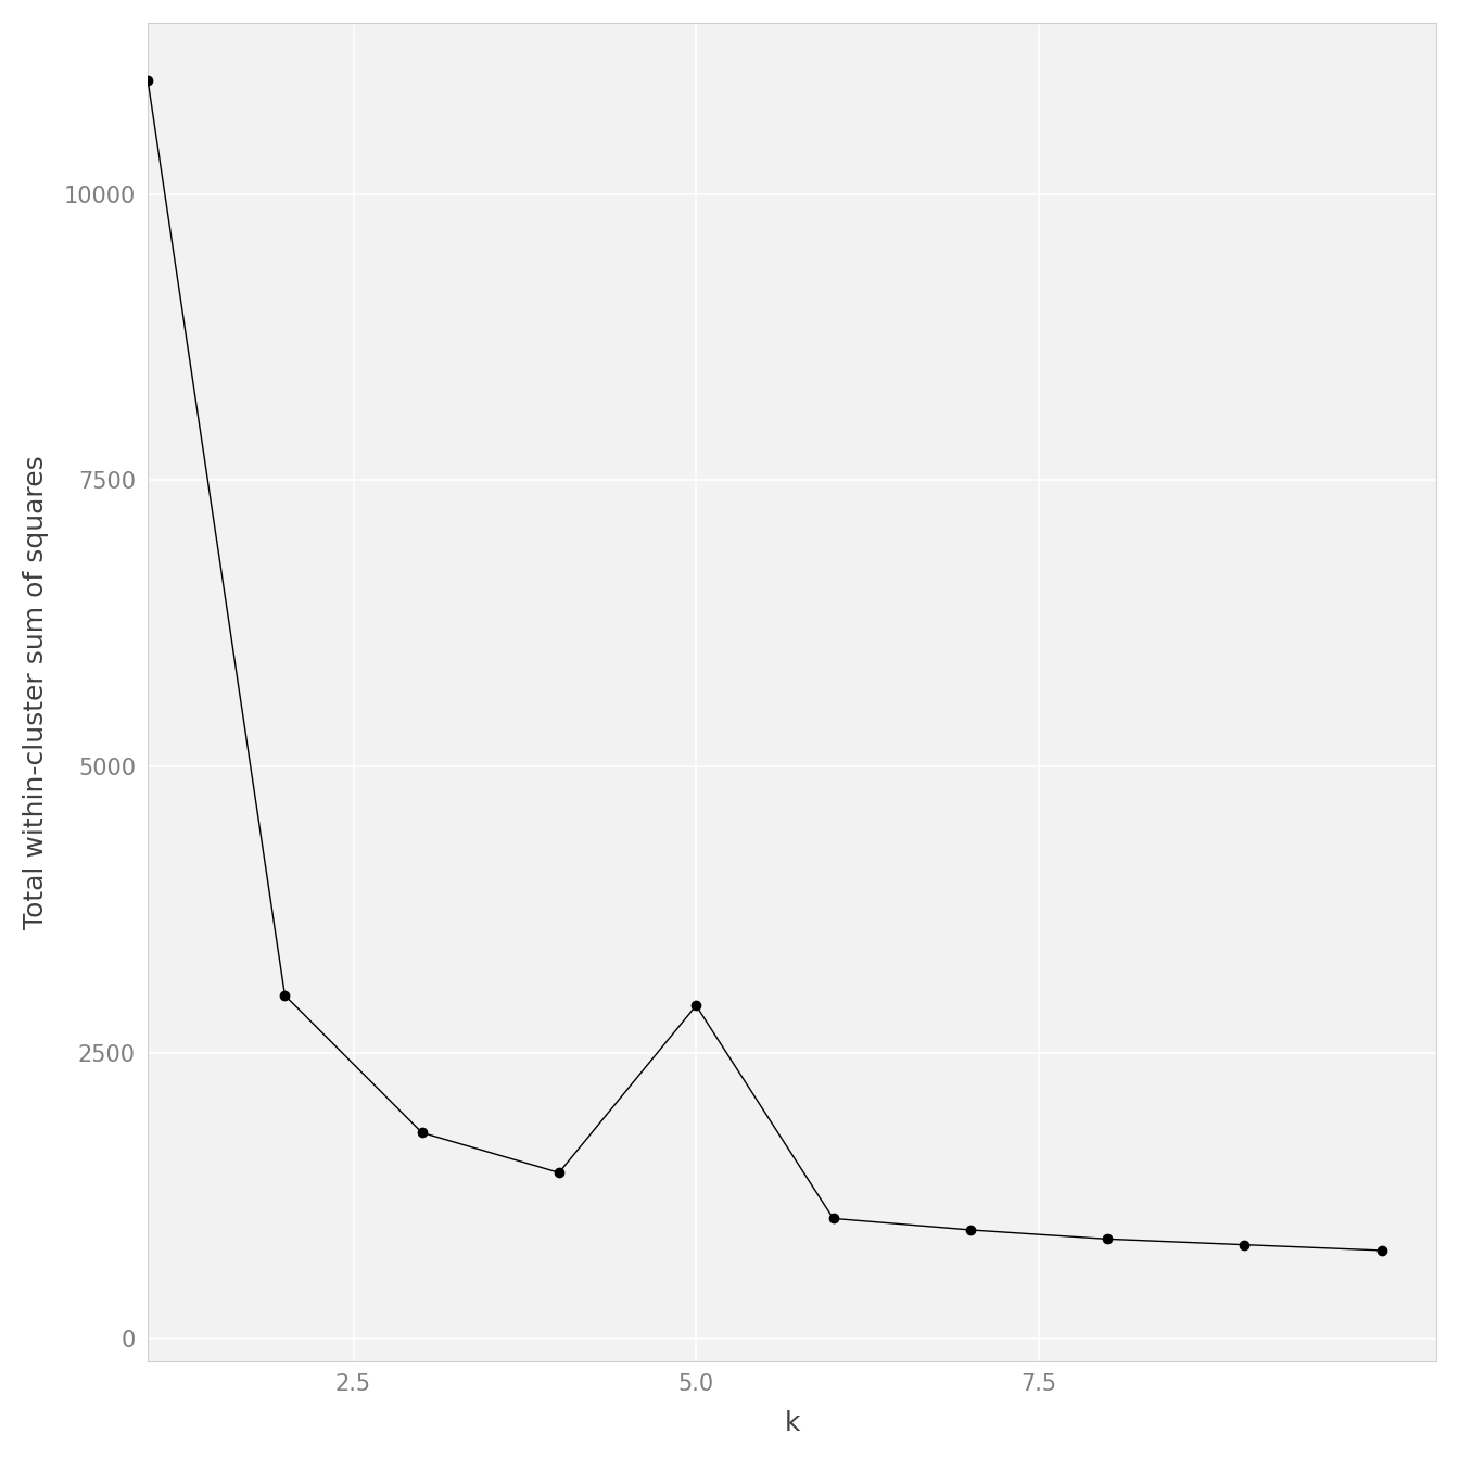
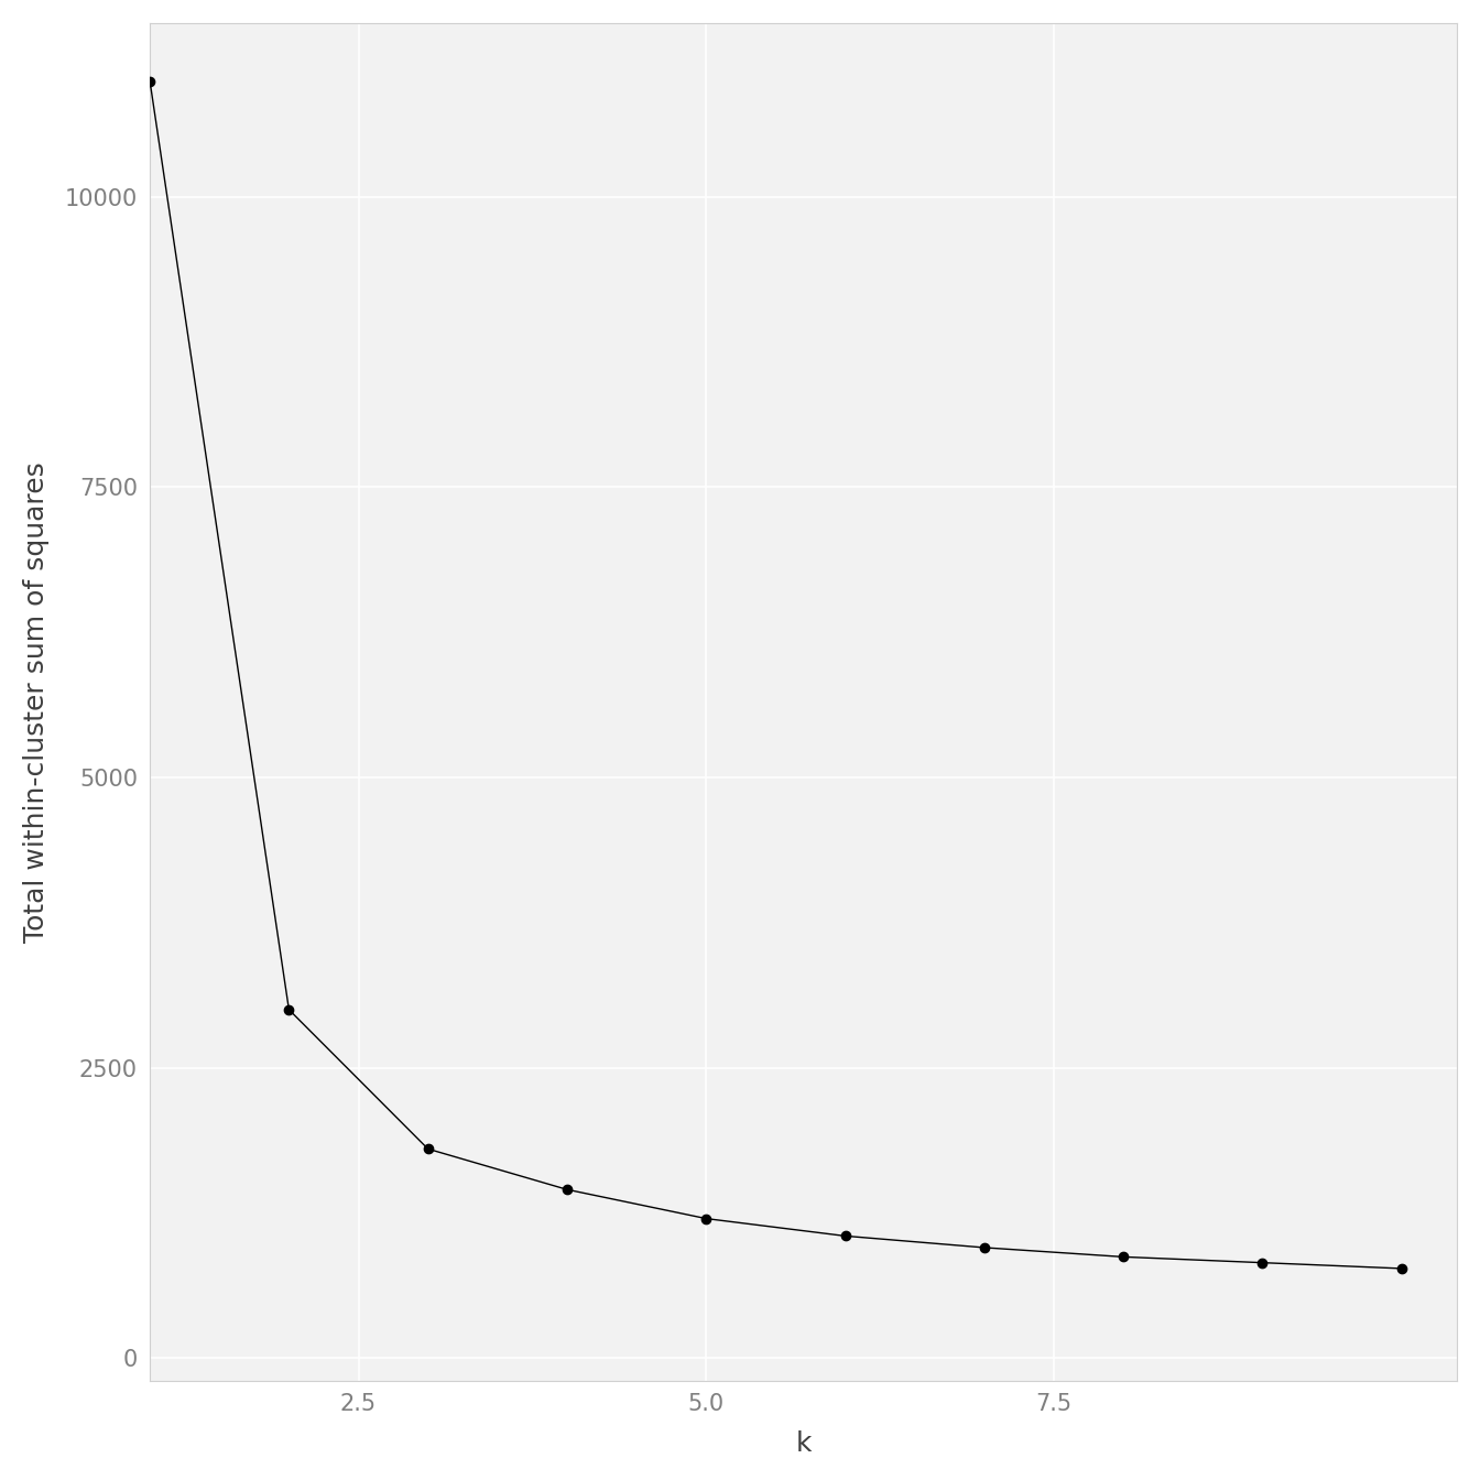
5.0: 2910 -> 1200
